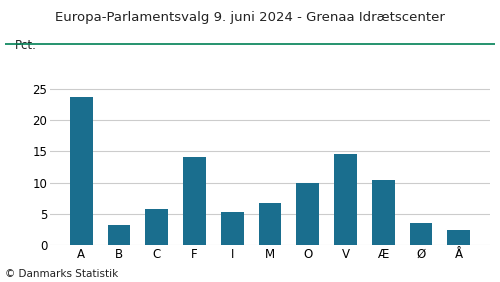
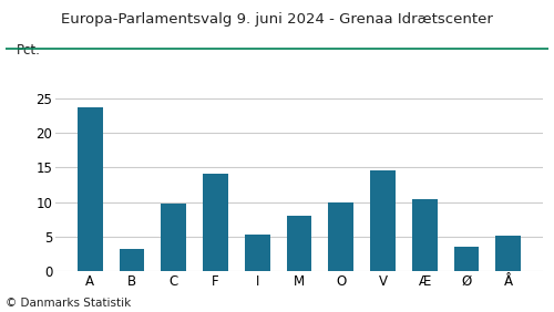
C: 5.8 -> 9.8
M: 6.8 -> 8.0
Å: 2.5 -> 5.2
